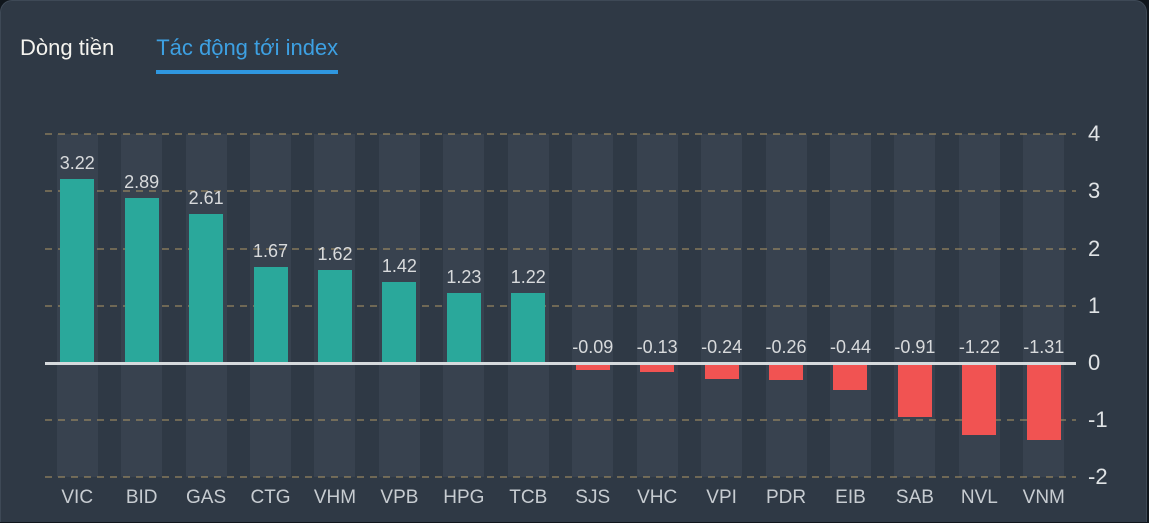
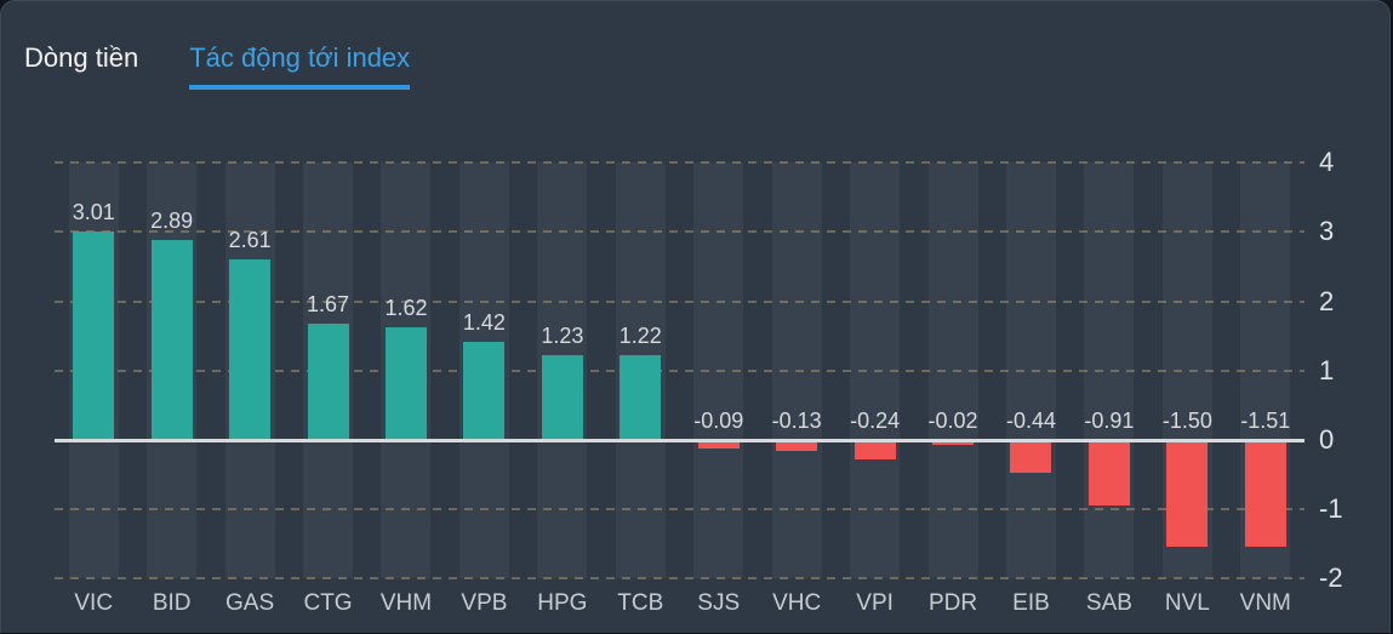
VIC: 3.22 -> 3.01
PDR: -0.26 -> -0.02
NVL: -1.22 -> -1.50
VNM: -1.31 -> -1.51
